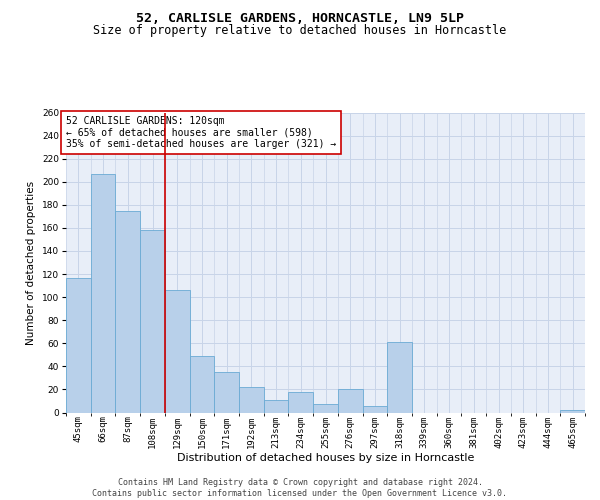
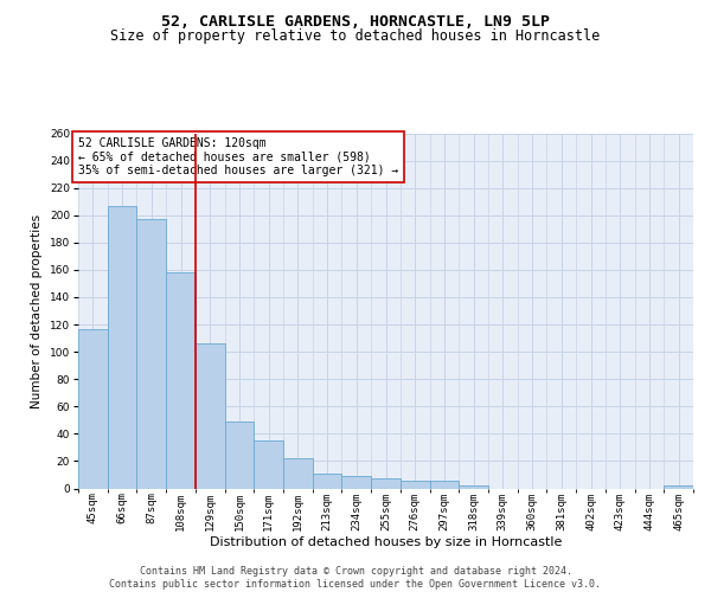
87sqm: 175 -> 197
234sqm: 18 -> 9
276sqm: 20 -> 6
318sqm: 61 -> 2
